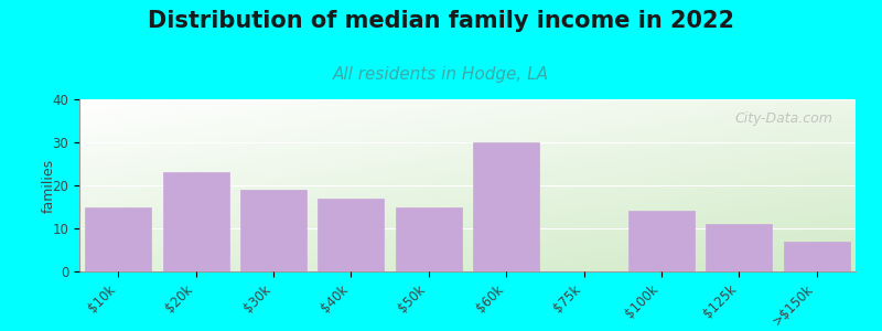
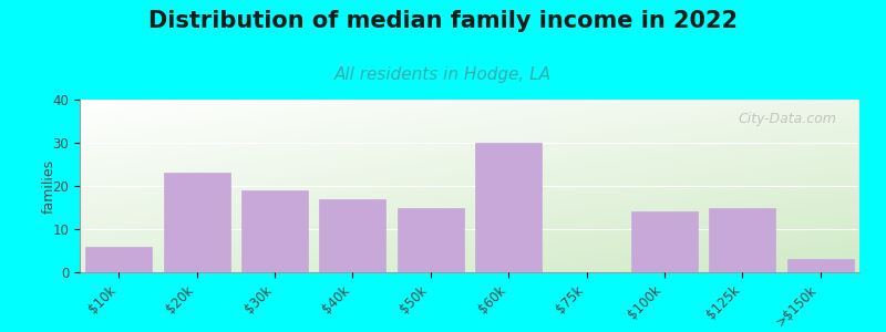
$10k: 15 -> 6
$125k: 11 -> 15
>$150k: 7 -> 3
